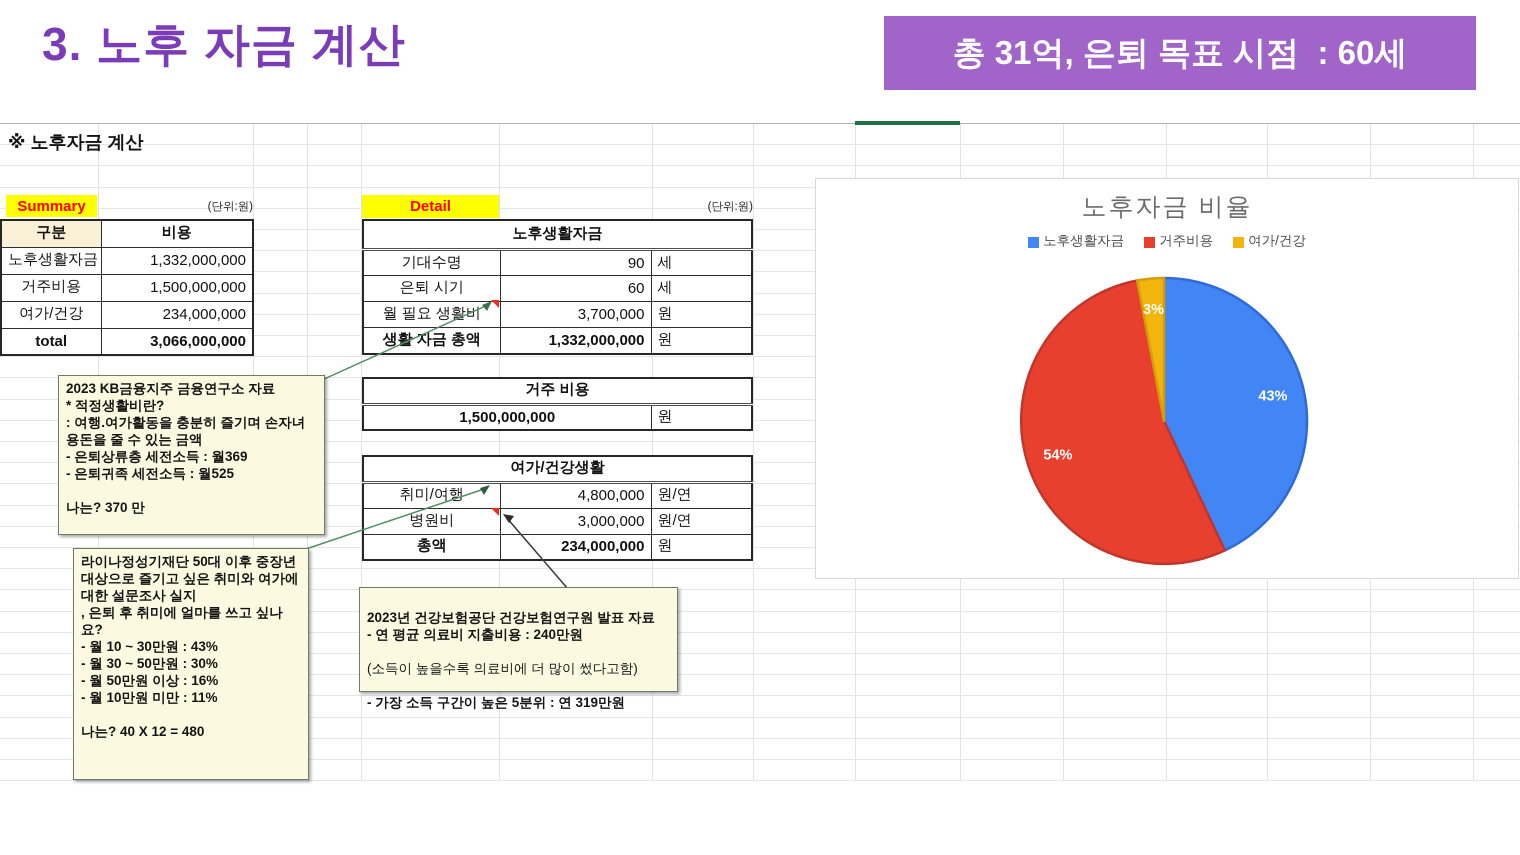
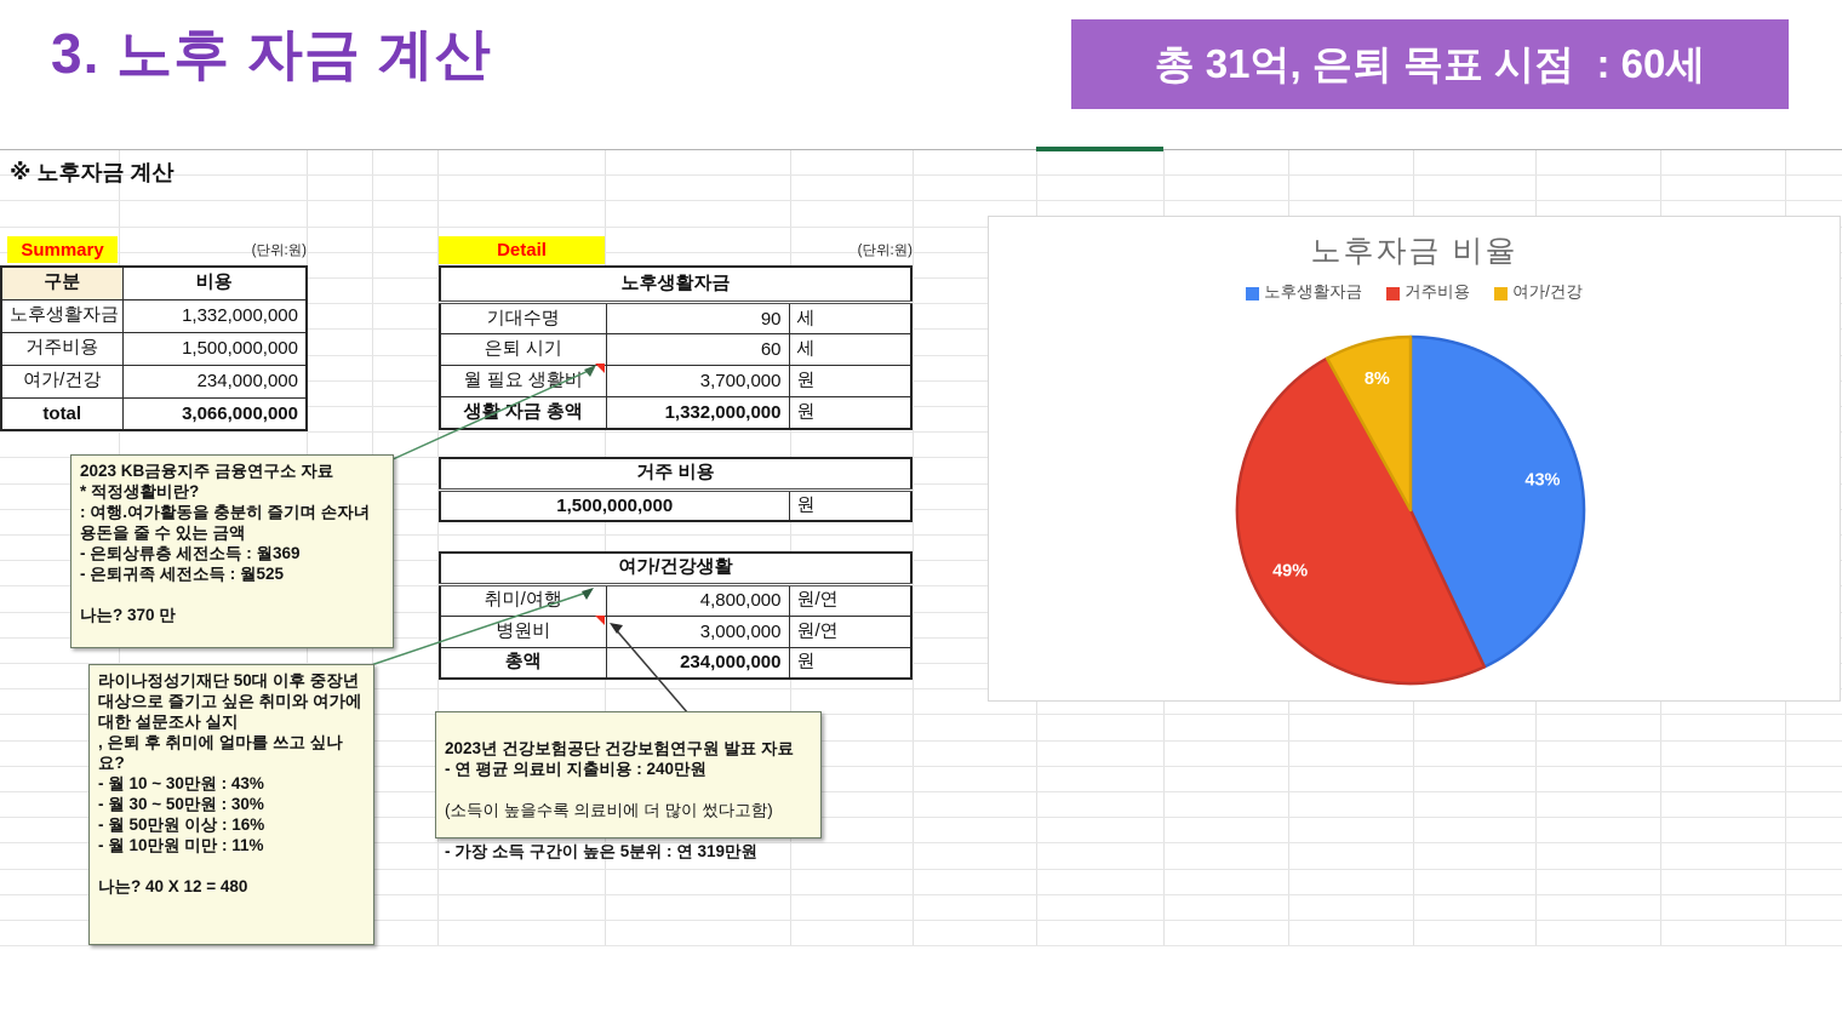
거주비용: 54% -> 49%
여가/건강: 3% -> 8%
